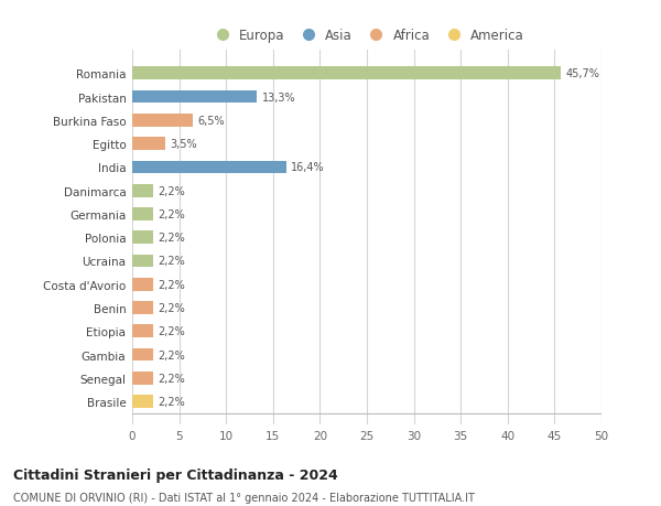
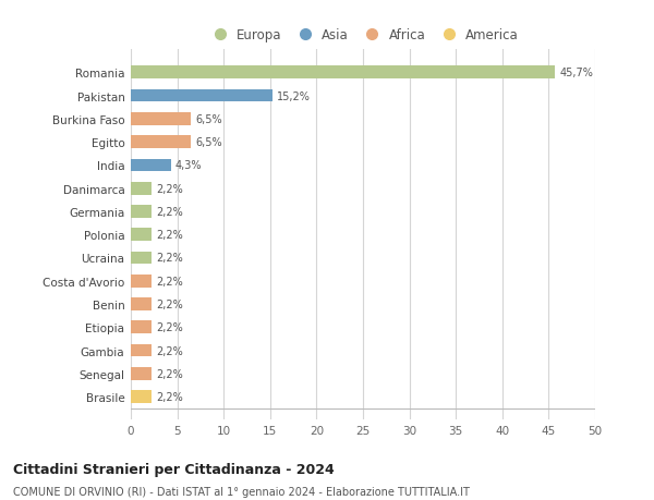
Pakistan: 13,3% -> 15,2%
Egitto: 3,5% -> 6,5%
India: 16,4% -> 4,3%
